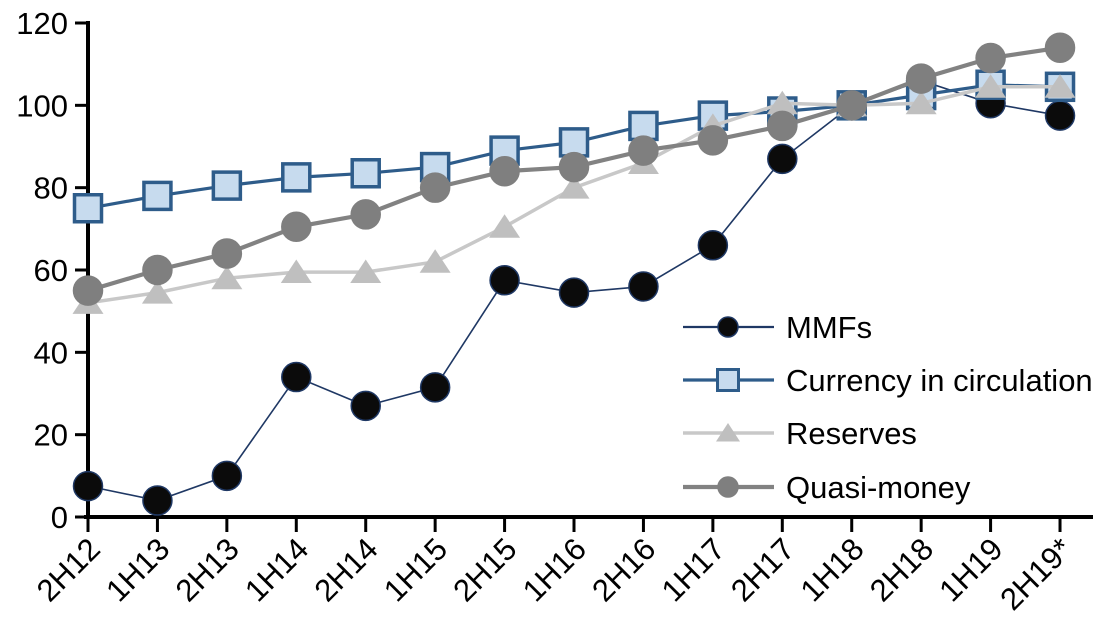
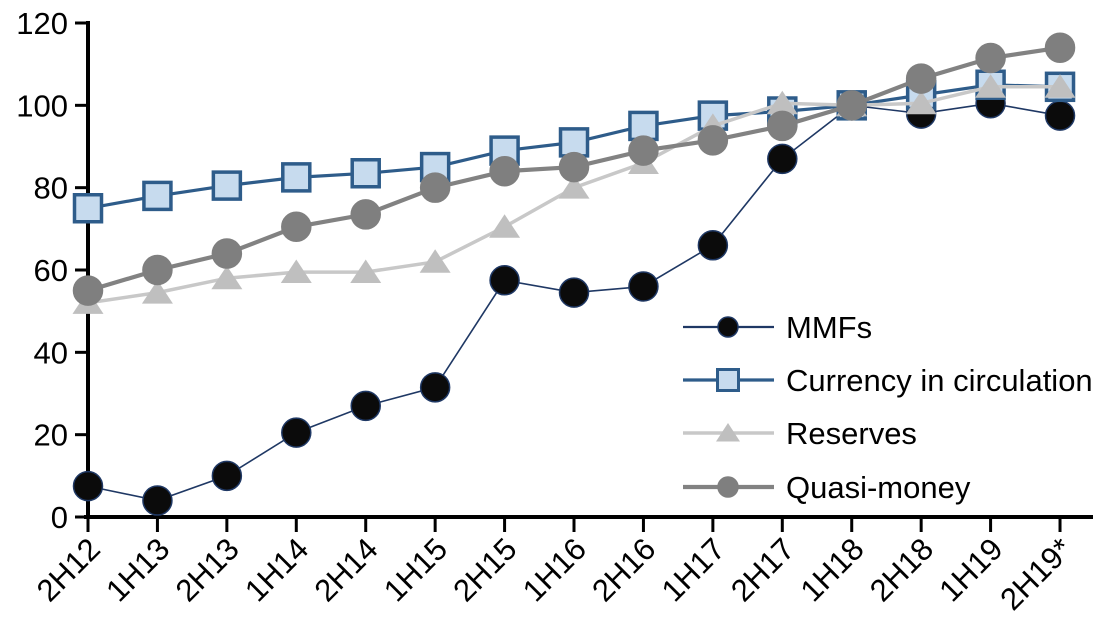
MMFs/1H14: 34 -> 20
MMFs/2H18: 106 -> 98
